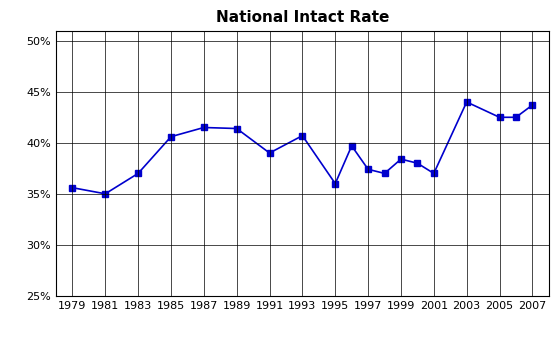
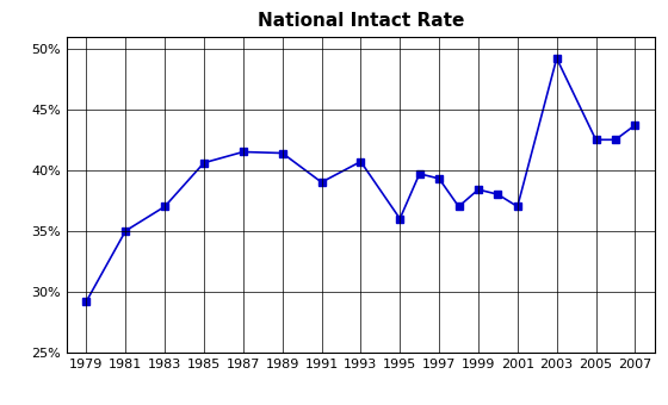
1979: 35.6% -> 29.2%
1997: 37.4% -> 39.3%
2003: 44.0% -> 49.2%
